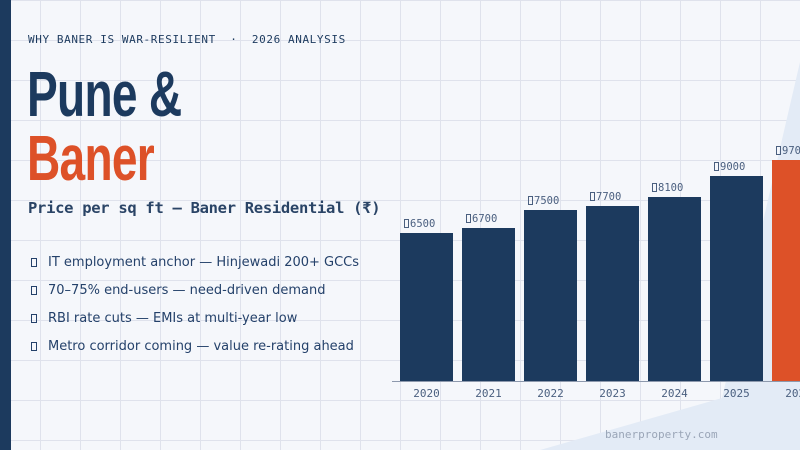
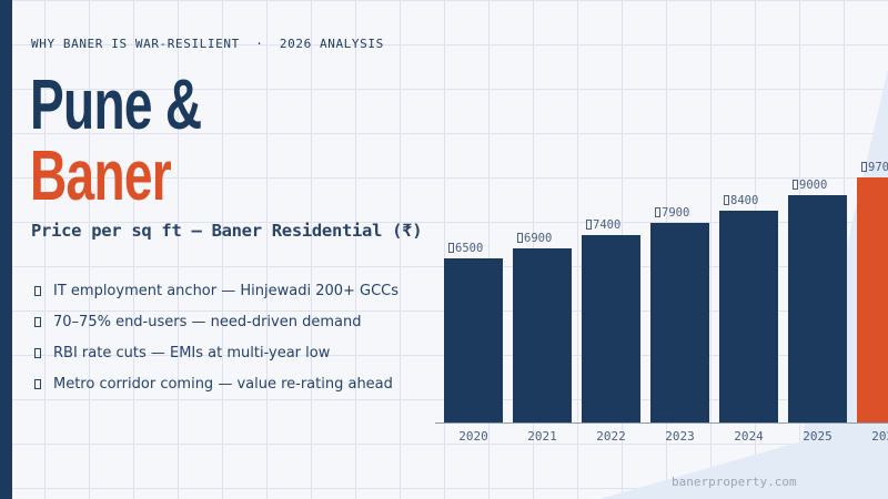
2021: 6700 -> 6900
2022: 7500 -> 7400
2023: 7700 -> 7900
2024: 8100 -> 8400
